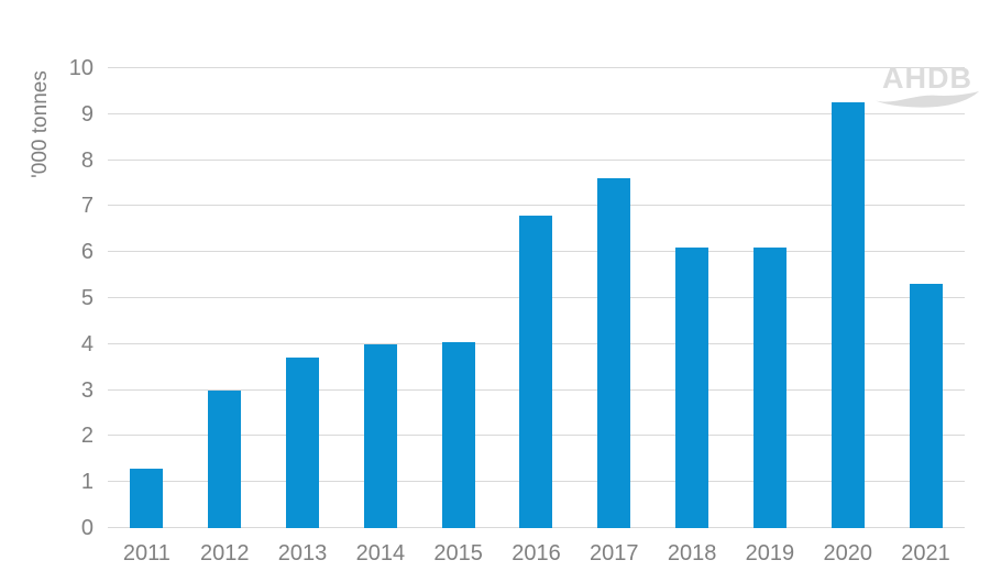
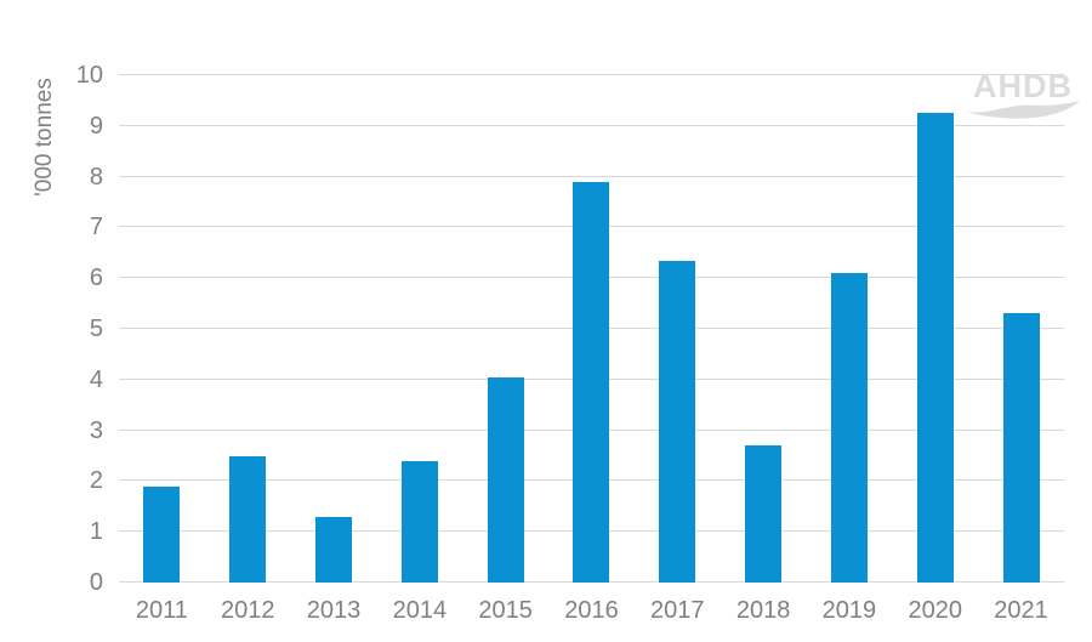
2011: 1.3 -> 1.9
2012: 3.0 -> 2.5
2013: 3.7 -> 1.3
2014: 4.0 -> 2.4
2016: 6.8 -> 7.9
2017: 7.6 -> 6.3
2018: 6.1 -> 2.7
